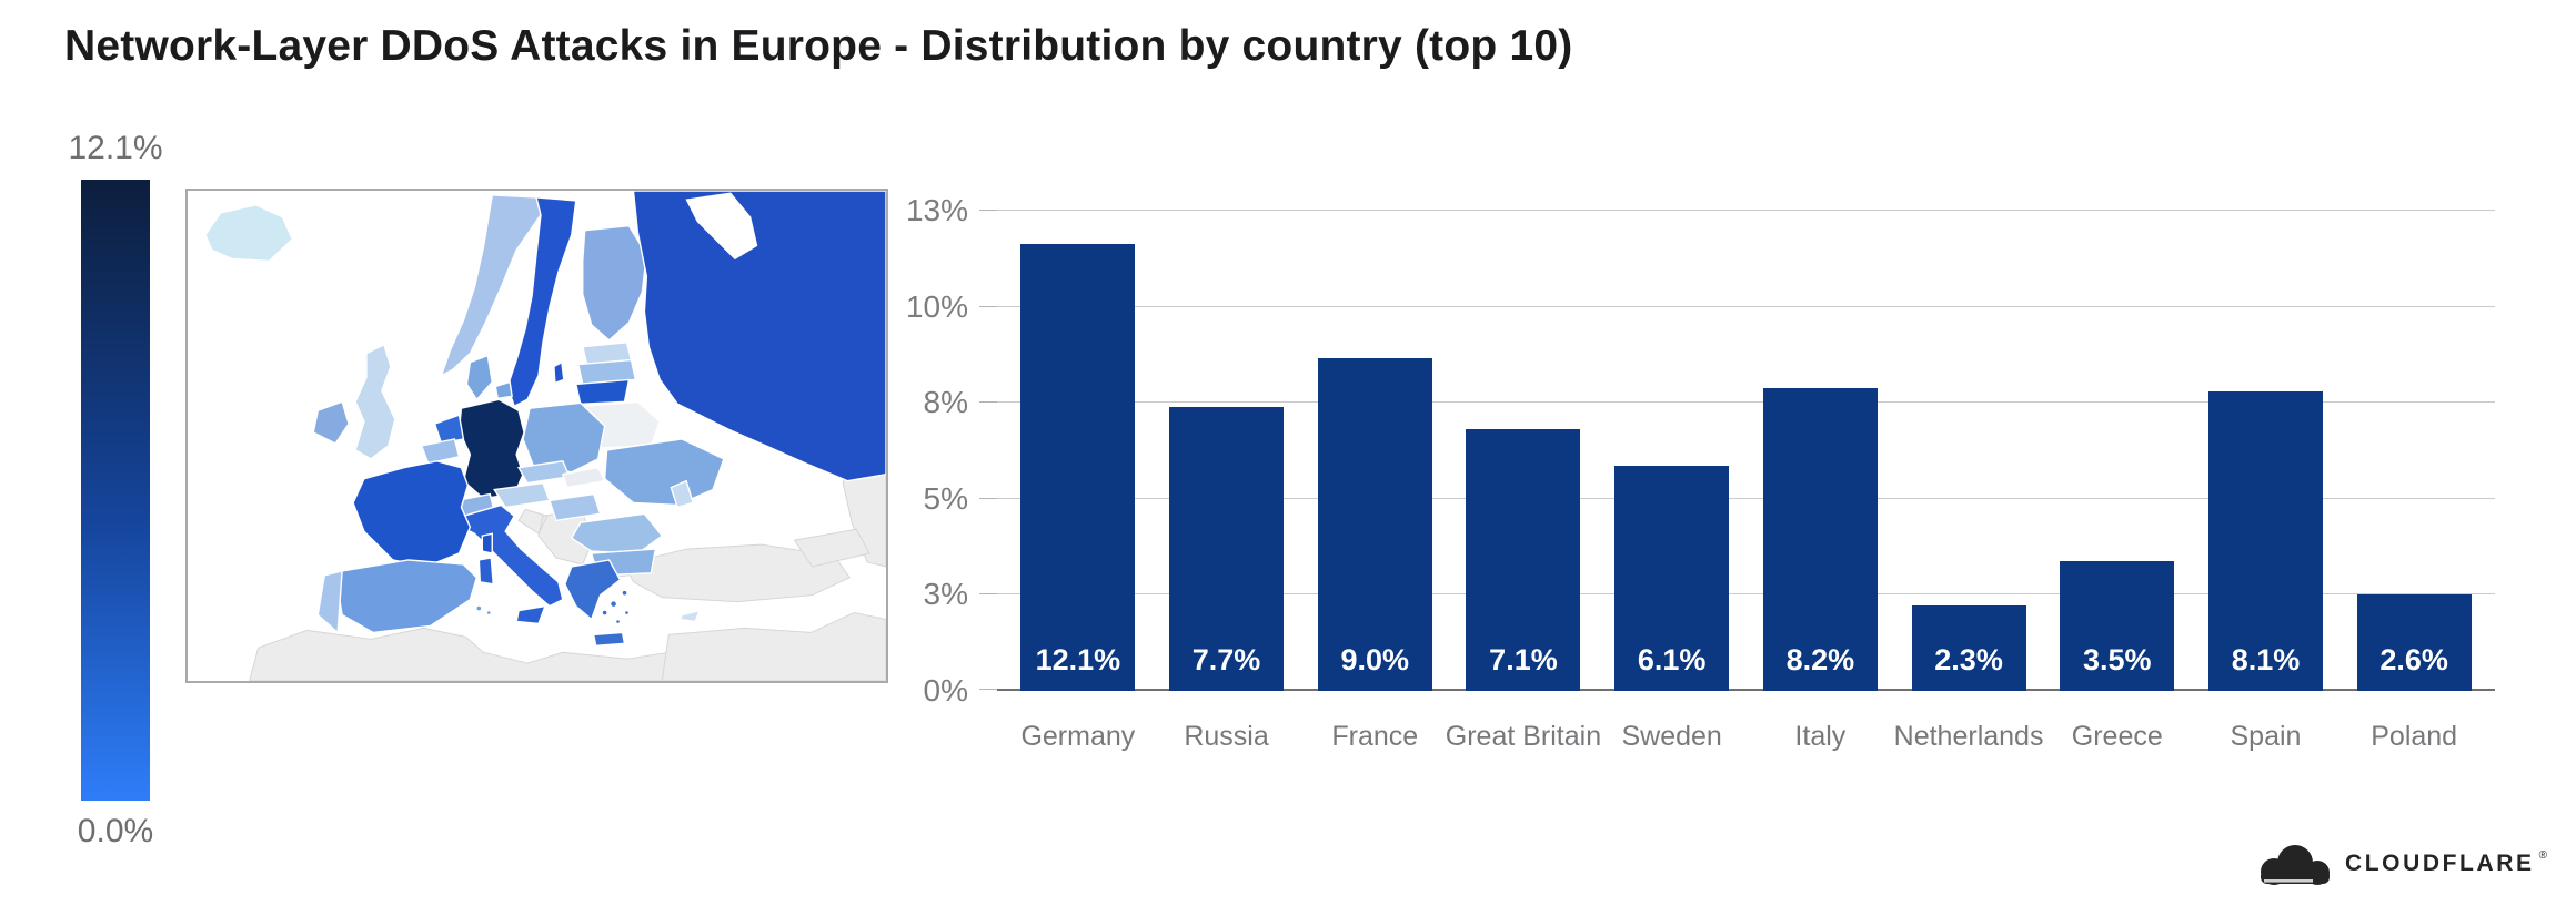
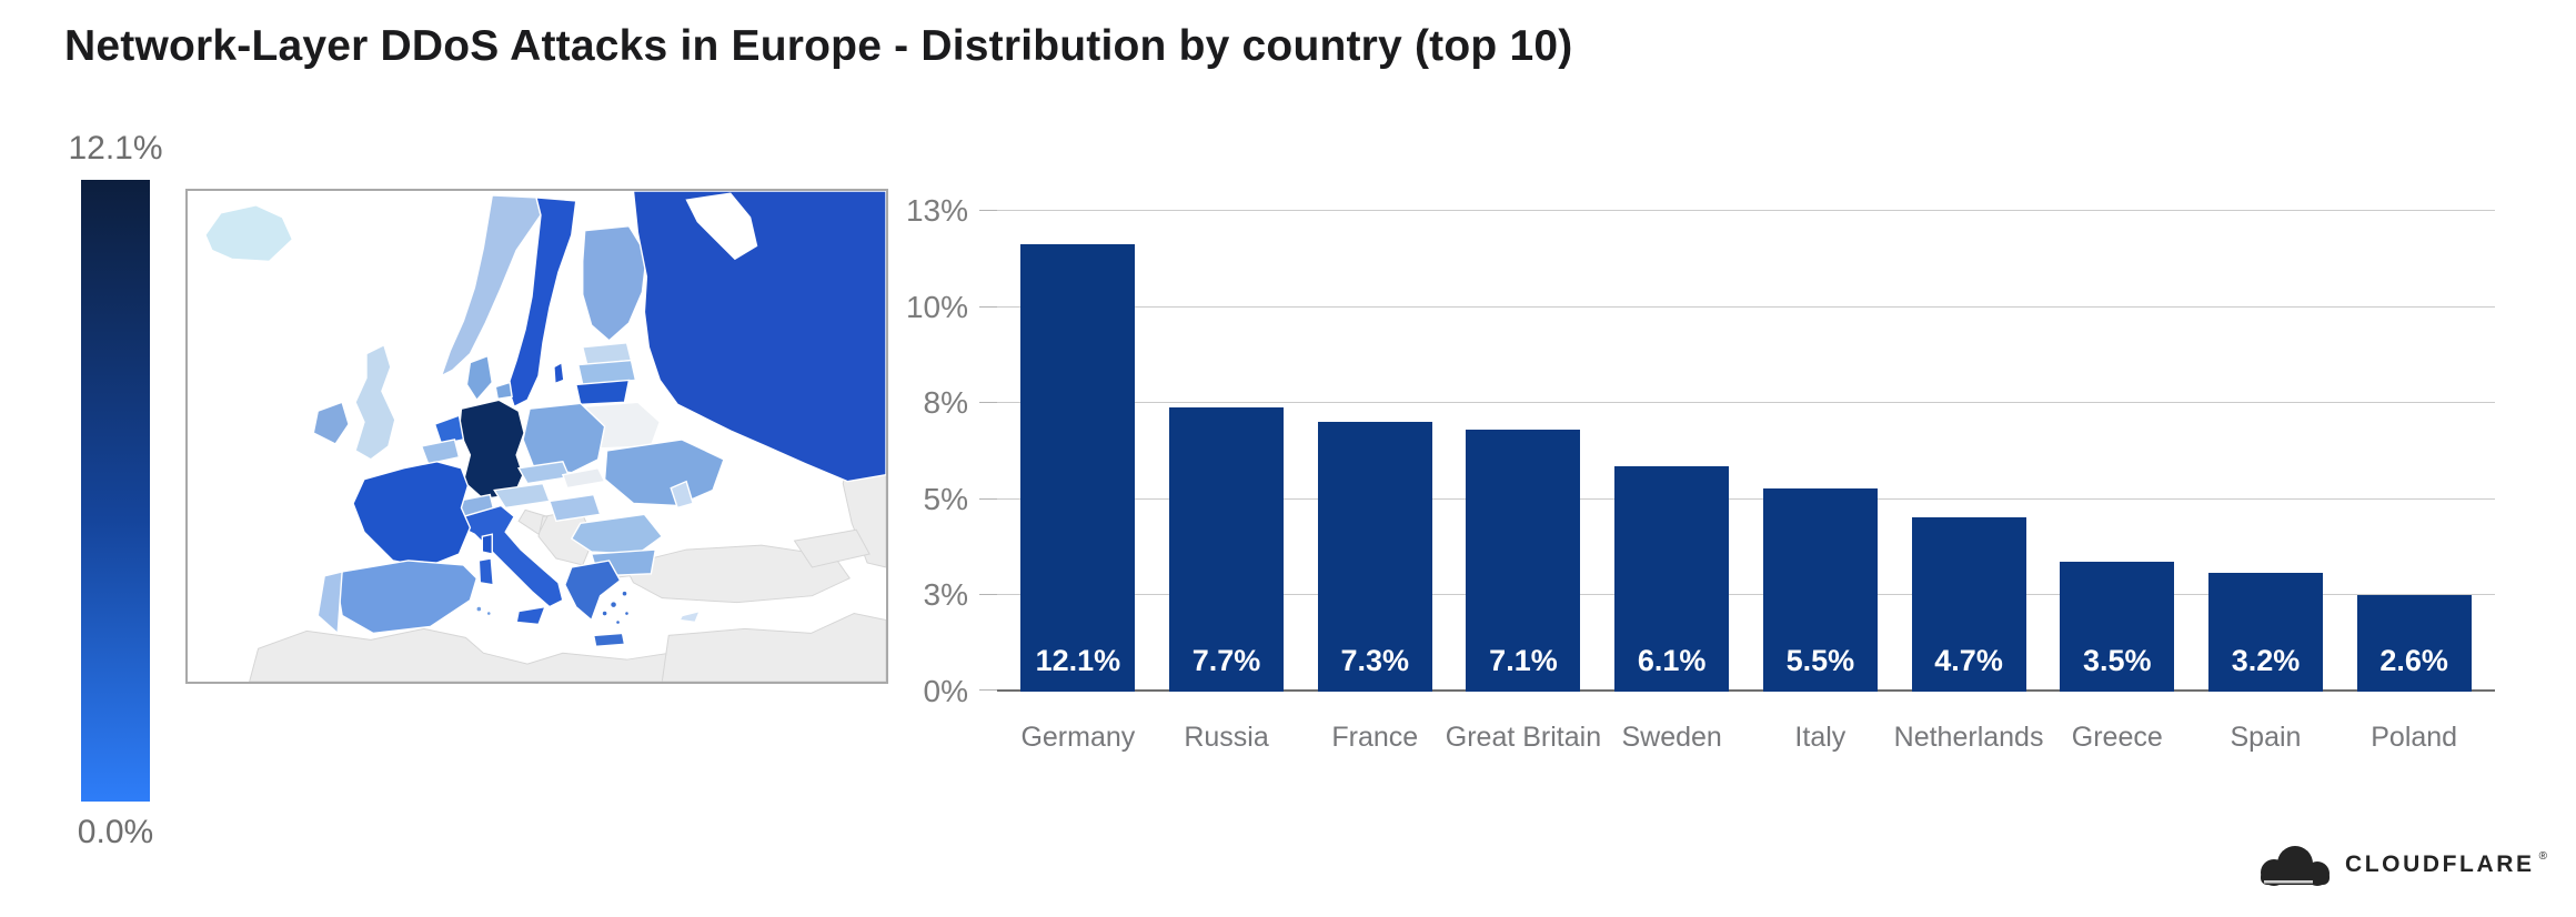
France: 9.0% -> 7.3%
Italy: 8.2% -> 5.5%
Netherlands: 2.3% -> 4.7%
Spain: 8.1% -> 3.2%
